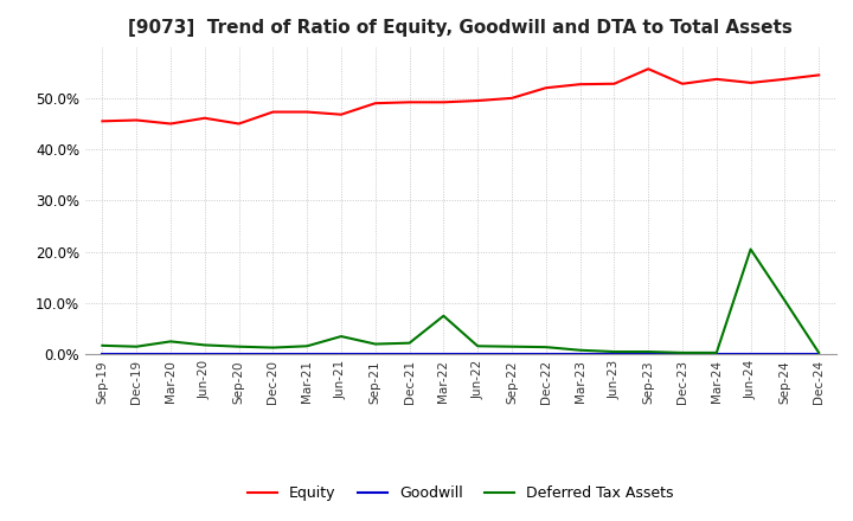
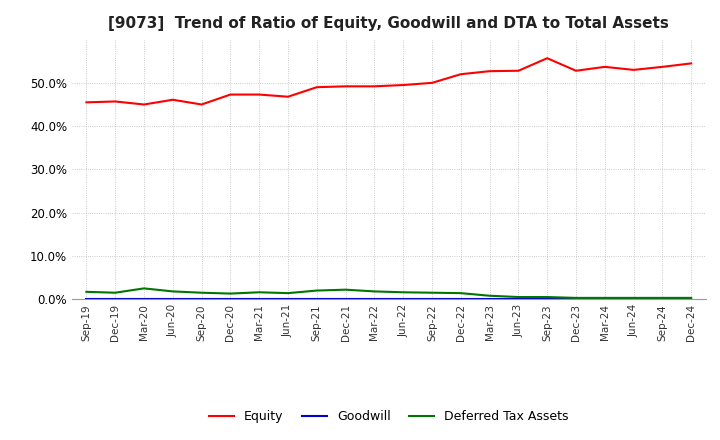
Deferred Tax Assets/Jun-21: 3.5% -> 1.4%
Deferred Tax Assets/Mar-22: 7.5% -> 1.8%
Deferred Tax Assets/Jun-24: 20.5% -> 0.3%
Deferred Tax Assets/Sep-24: 10.5% -> 0.3%
